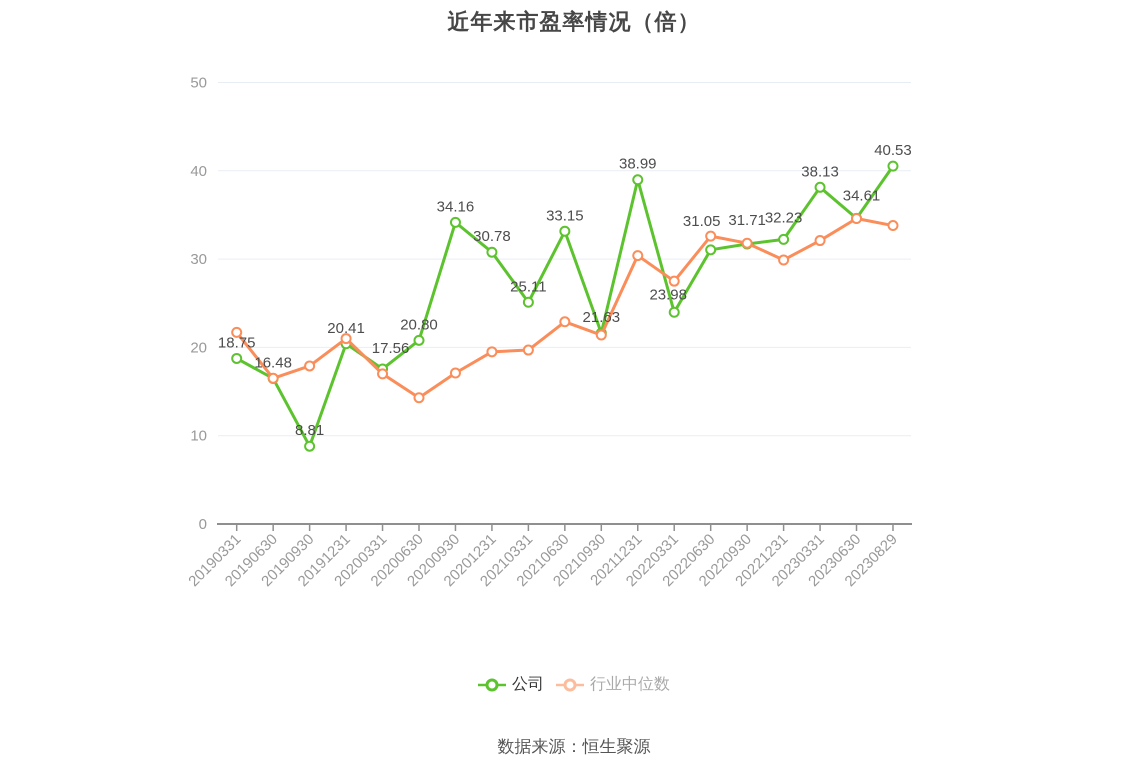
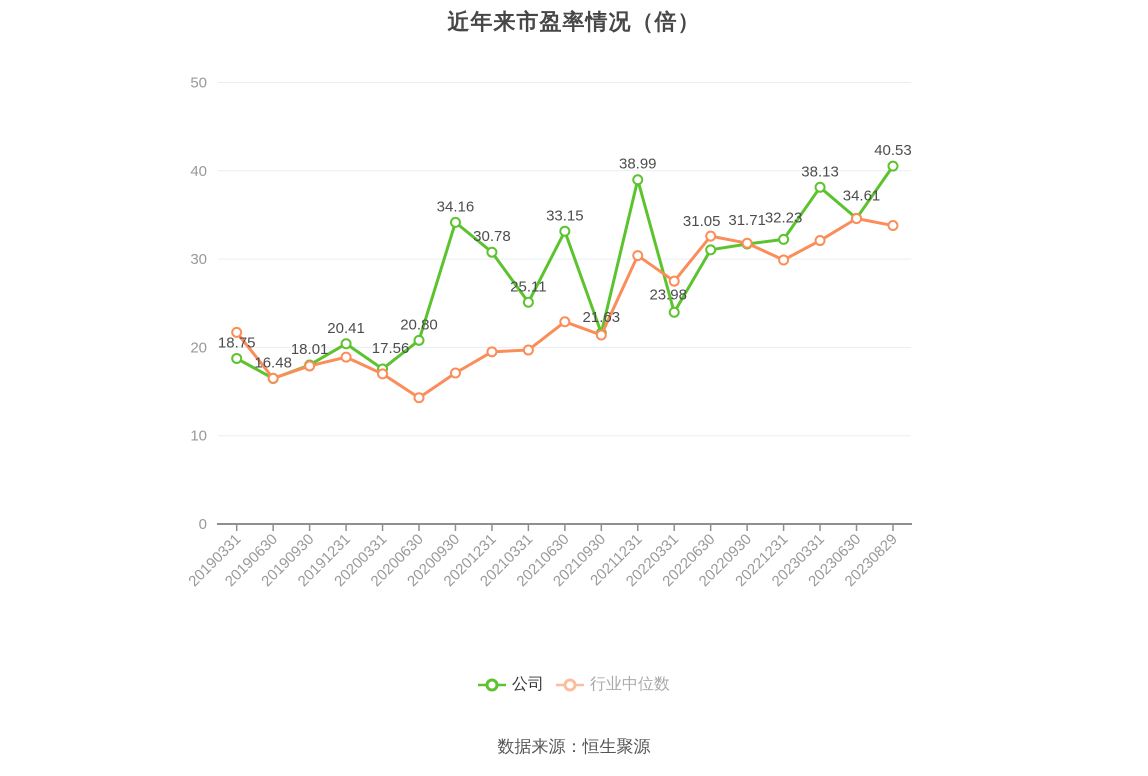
公司/20190930: 8.81 -> 18.01
行业中位数/20191231: 21 -> 19
